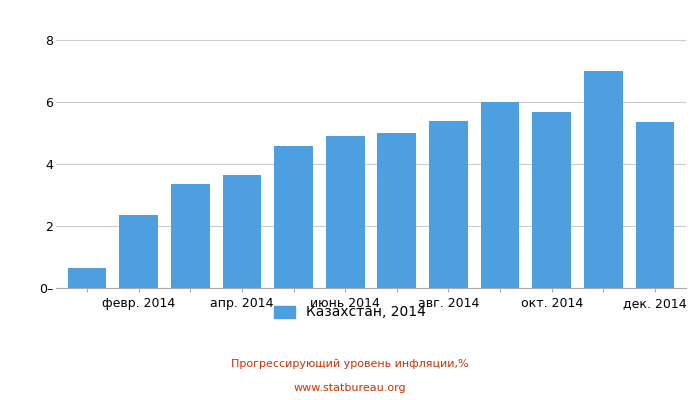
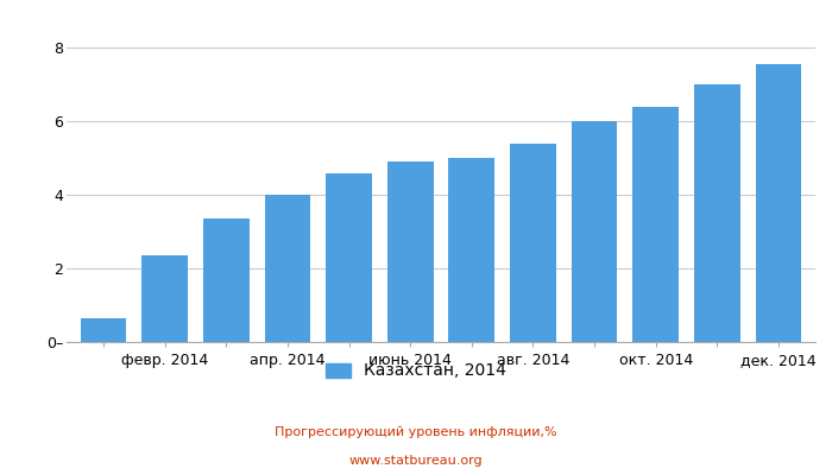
апр. 2014: 3.65 -> 4.00
окт. 2014: 5.70 -> 6.40
дек. 2014: 5.35 -> 7.55
